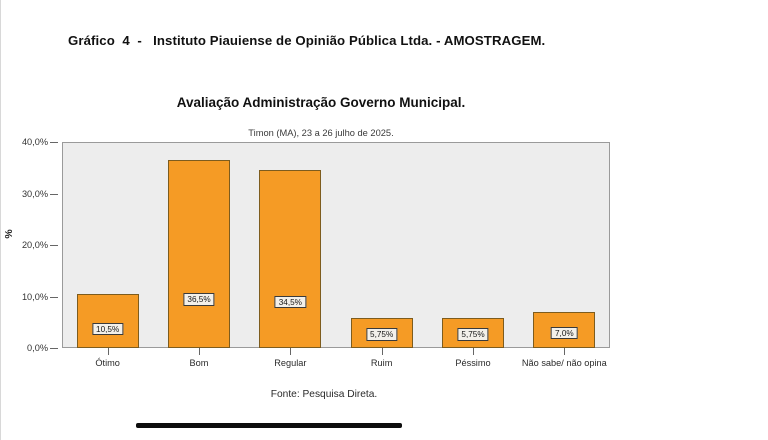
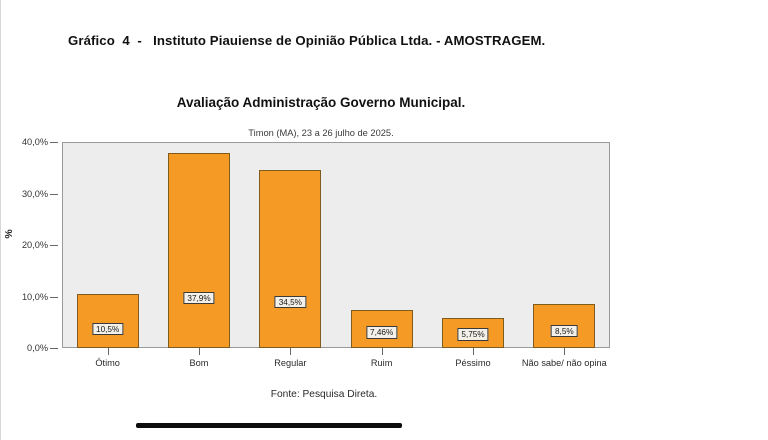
Bom: 36,5% -> 37,9%
Ruim: 5,75% -> 7,46%
Não sabe/ não opina: 7,0% -> 8,5%
